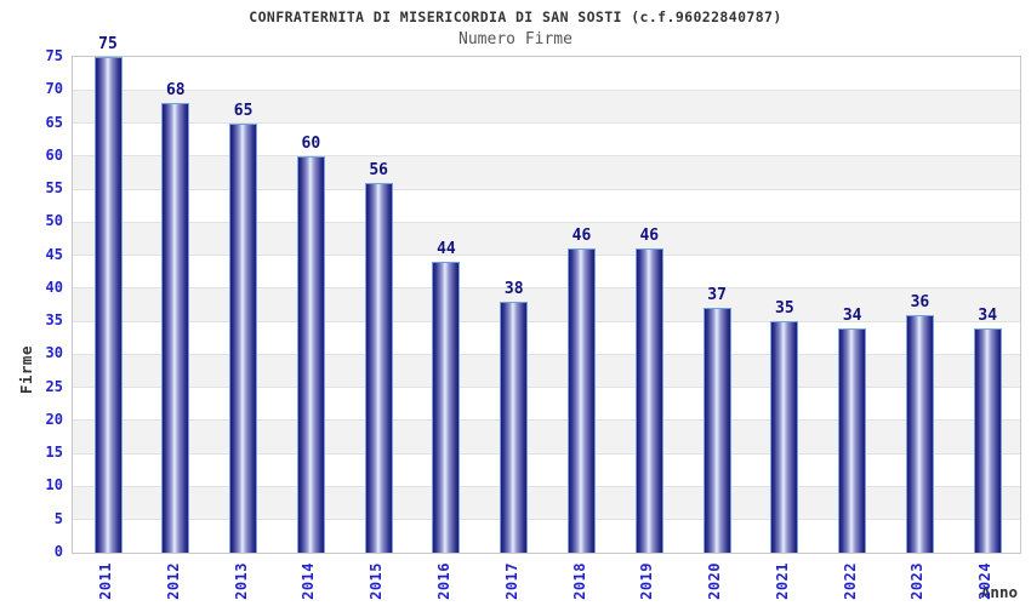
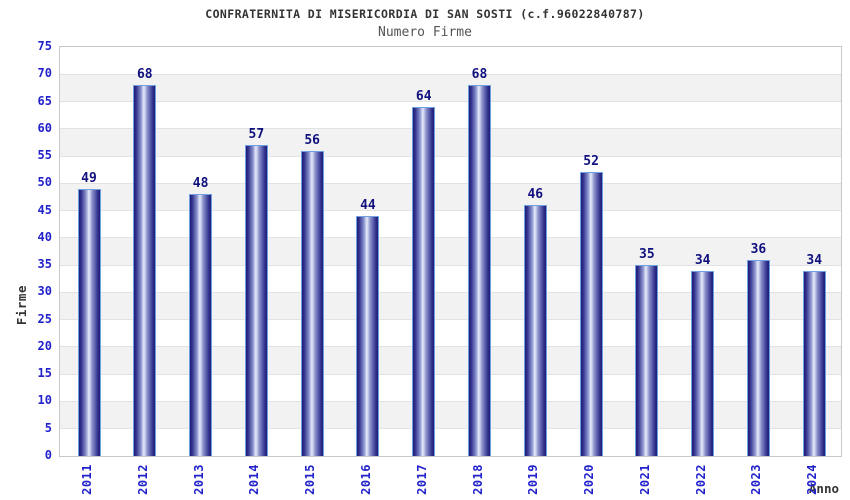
2011: 75 -> 49
2013: 65 -> 48
2014: 60 -> 57
2017: 38 -> 64
2018: 46 -> 68
2020: 37 -> 52
